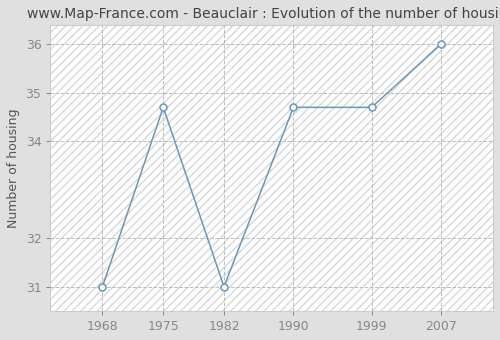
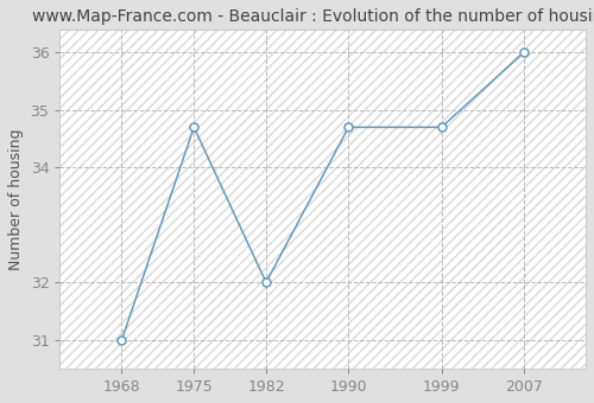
1982: 31.0 -> 32.0
